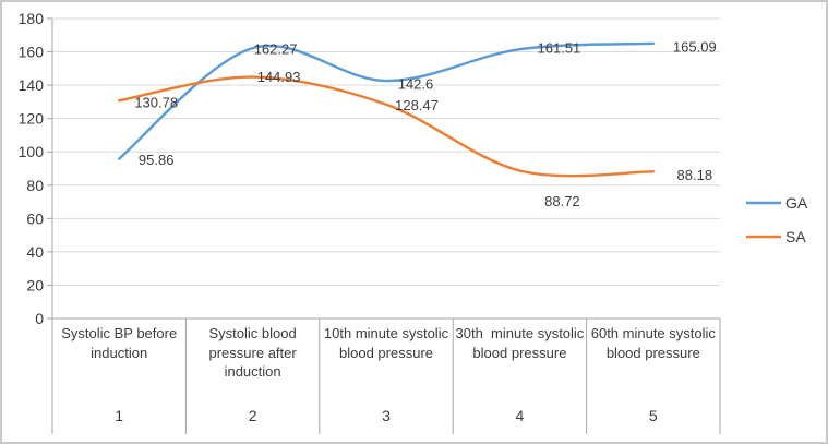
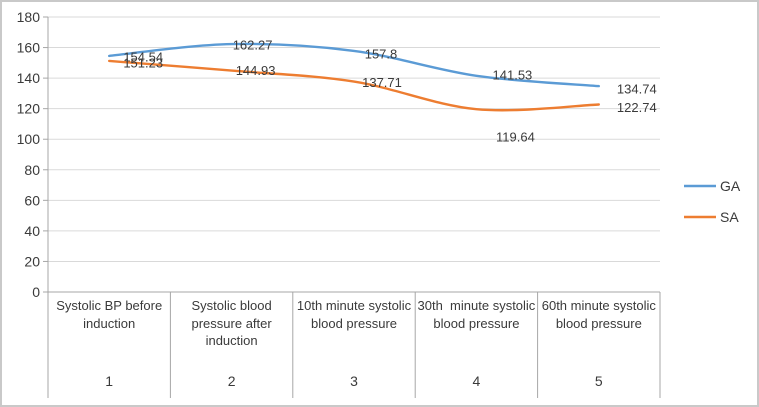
GA/Systolic BP before induction: 95.86 -> 154.54
SA/Systolic BP before induction: 130.78 -> 151.23
GA/10th minute systolic blood pressure: 142.6 -> 157.8
SA/10th minute systolic blood pressure: 128.47 -> 137.71
GA/30th minute systolic blood pressure: 161.51 -> 141.53
SA/30th minute systolic blood pressure: 88.72 -> 119.64
GA/60th minute systolic blood pressure: 165.09 -> 134.74
SA/60th minute systolic blood pressure: 88.18 -> 122.74
